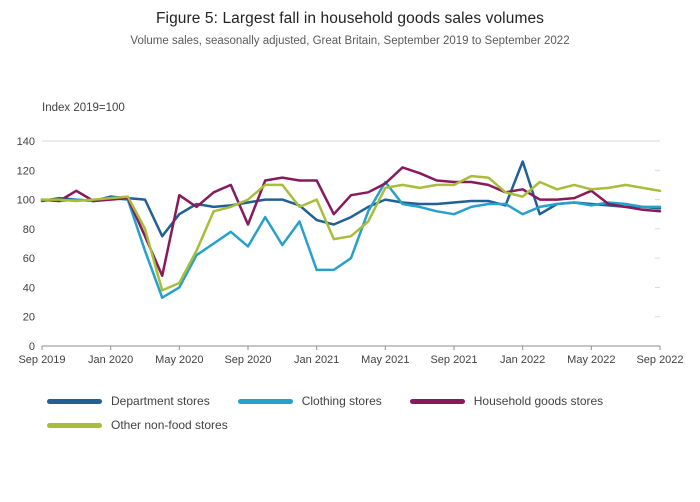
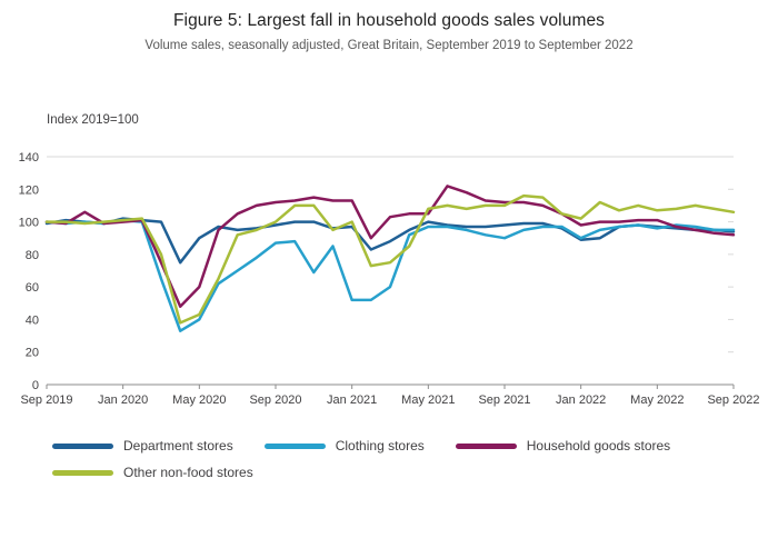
Household goods stores/May 2020: 103 -> 60
Clothing stores/Sep 2020: 68 -> 87
Household goods stores/Sep 2020: 83 -> 112
Department stores/Jan 2021: 86 -> 97
Clothing stores/May 2021: 112 -> 97
Household goods stores/May 2021: 111 -> 105
Department stores/Jan 2022: 126 -> 89
Household goods stores/Jan 2022: 107 -> 98
Household goods stores/May 2022: 106 -> 101
